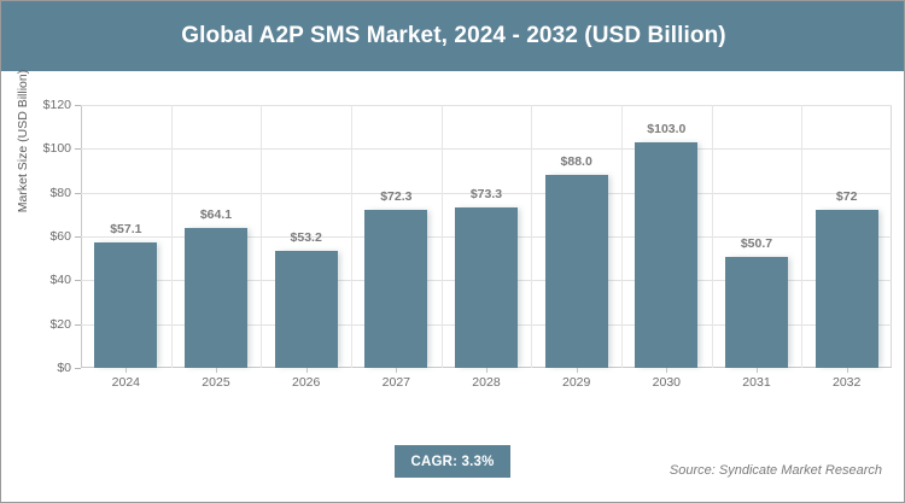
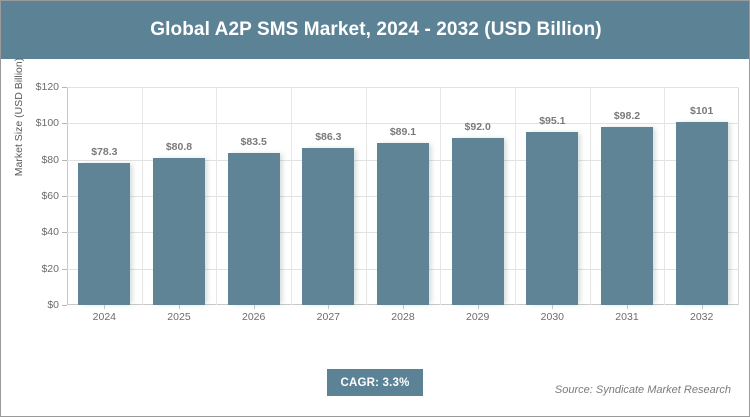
2024: $57.1 -> $78.3
2025: $64.1 -> $80.8
2026: $53.2 -> $83.5
2027: $72.3 -> $86.3
2028: $73.3 -> $89.1
2029: $88.0 -> $92.0
2030: $103.0 -> $95.1
2031: $50.7 -> $98.2
2032: $72 -> $101
